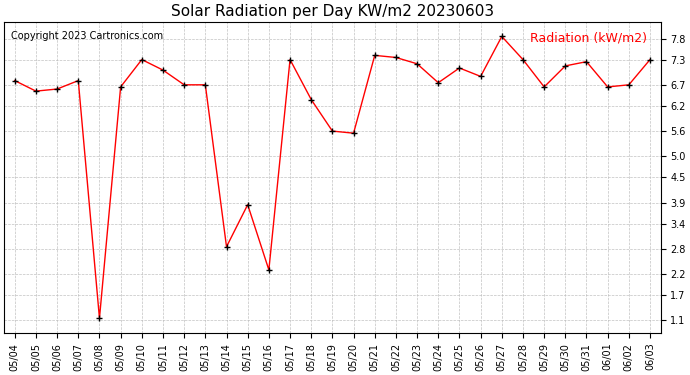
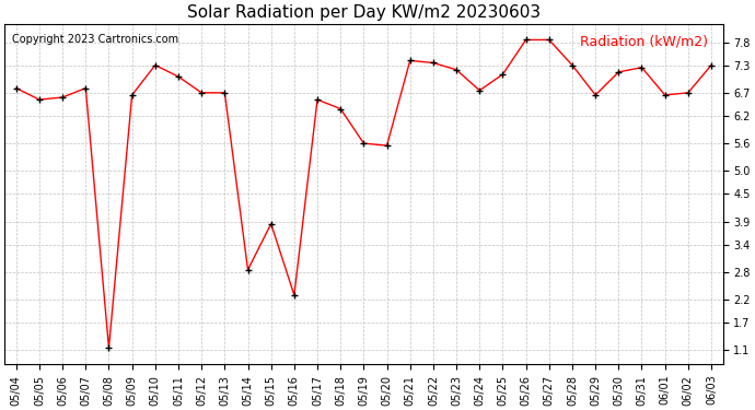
05/17: 7.30 -> 6.55
05/26: 6.90 -> 7.85
